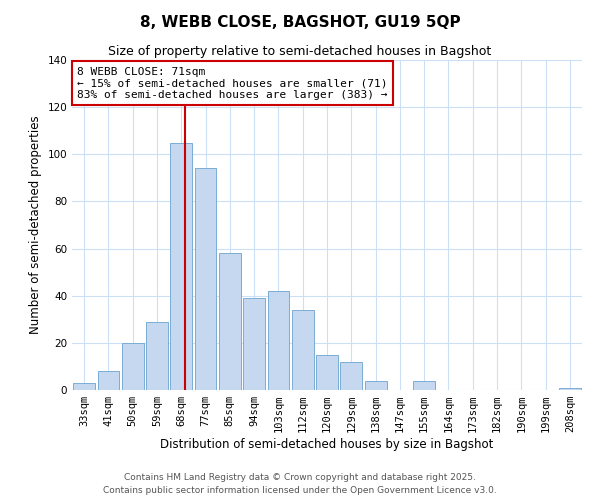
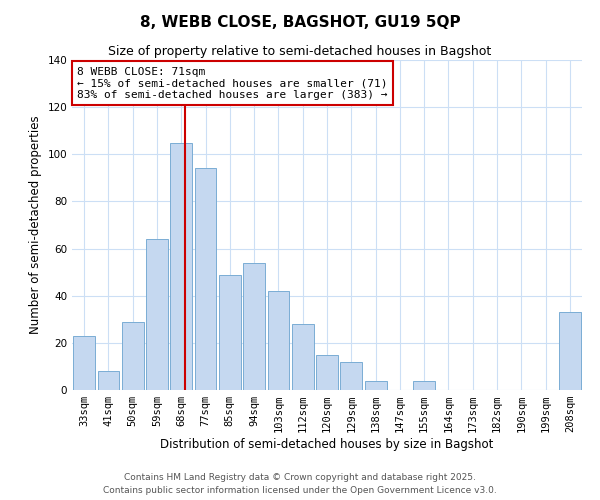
33sqm: 3 -> 23
50sqm: 20 -> 29
59sqm: 29 -> 64
85sqm: 58 -> 49
94sqm: 39 -> 54
112sqm: 34 -> 28
208sqm: 1 -> 33
